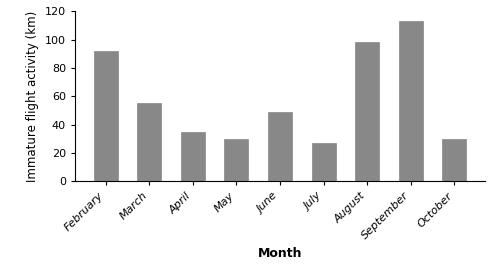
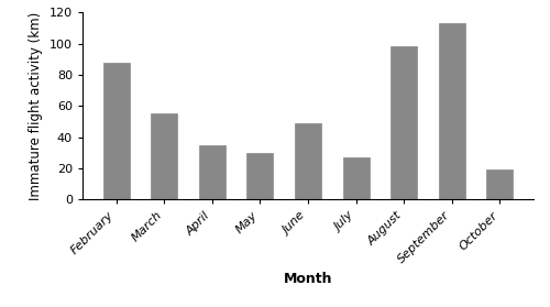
February: 92 -> 88
October: 30 -> 19
